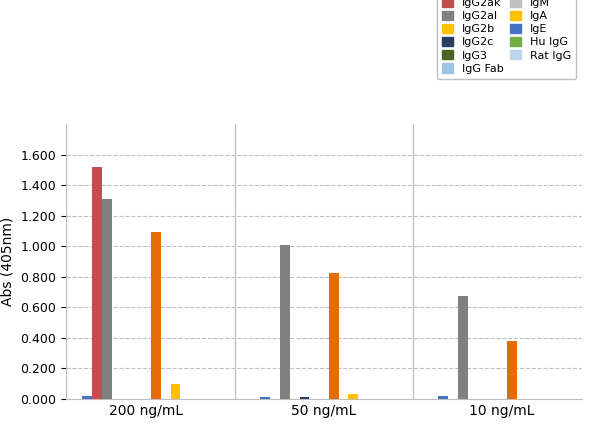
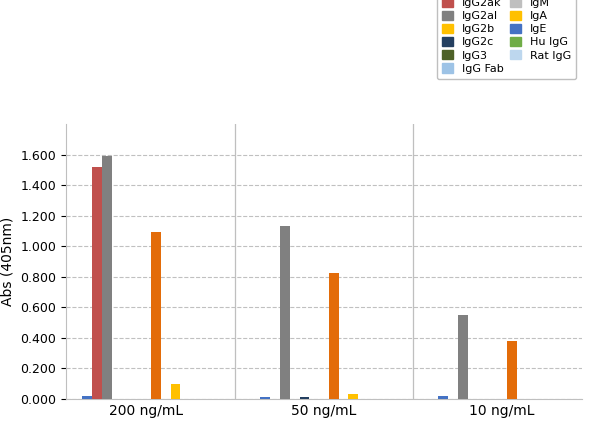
IgG2al/200 ng/mL: 1.31 -> 1.59
IgG2al/50 ng/mL: 1.01 -> 1.14
IgG2al/10 ng/mL: 0.67 -> 0.55
